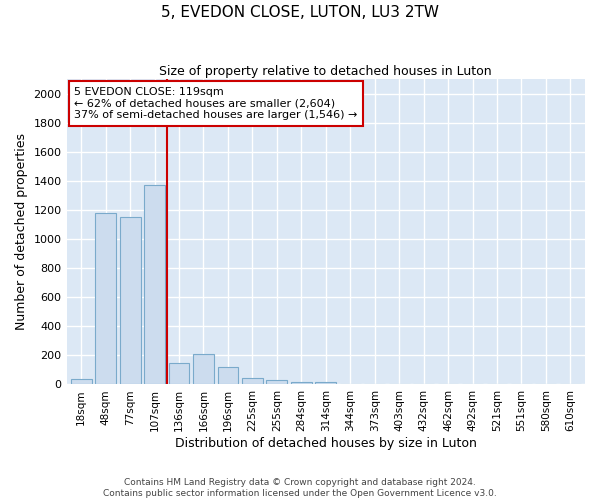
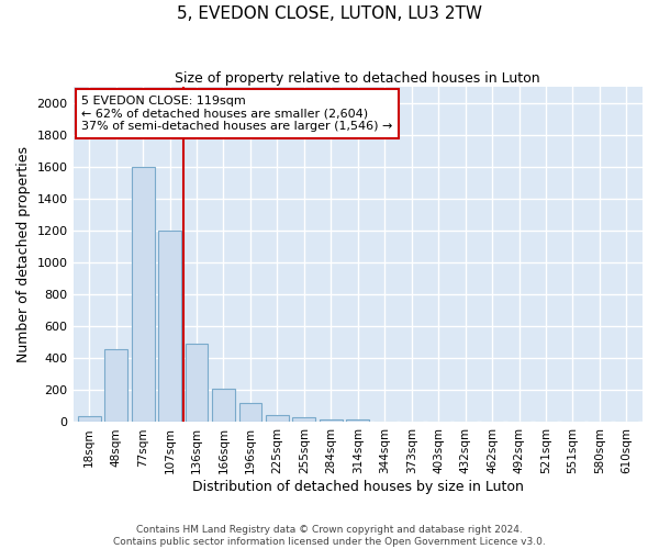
48sqm: 1180 -> 460
77sqm: 1150 -> 1600
107sqm: 1370 -> 1200
136sqm: 150 -> 490
